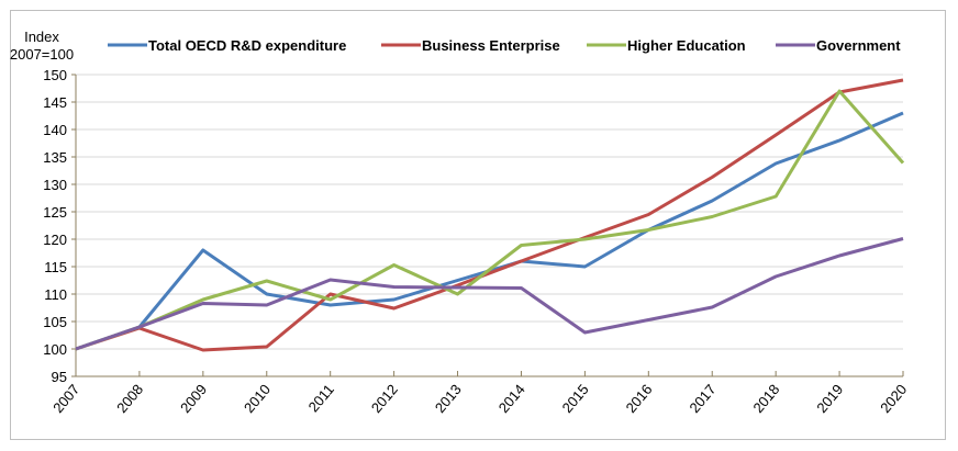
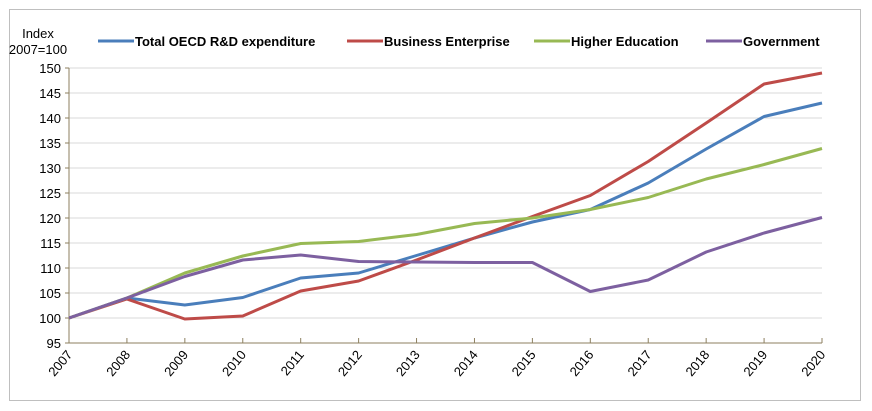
Total OECD R&D expenditure/2009: 118 -> 103
Total OECD R&D expenditure/2010: 110 -> 104
Government/2010: 108 -> 112
Business Enterprise/2011: 110 -> 105
Higher Education/2011: 109 -> 115
Higher Education/2013: 110 -> 117
Total OECD R&D expenditure/2015: 115 -> 119
Government/2015: 103 -> 111
Total OECD R&D expenditure/2019: 138 -> 140
Higher Education/2019: 147 -> 131
